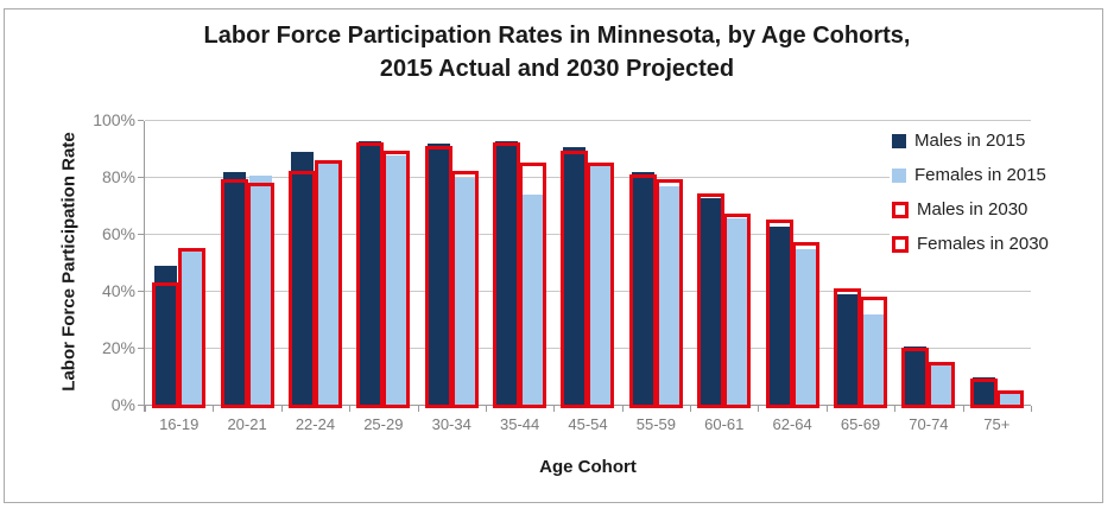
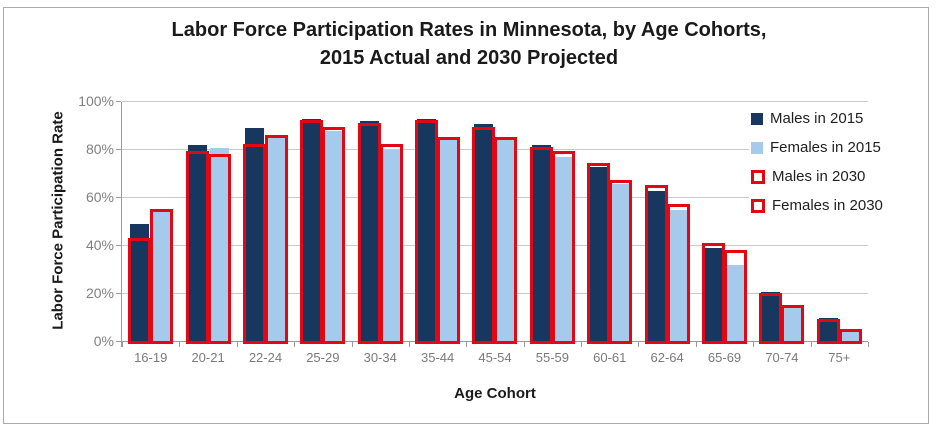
Females in 2015/35-44: 74% -> 84%
